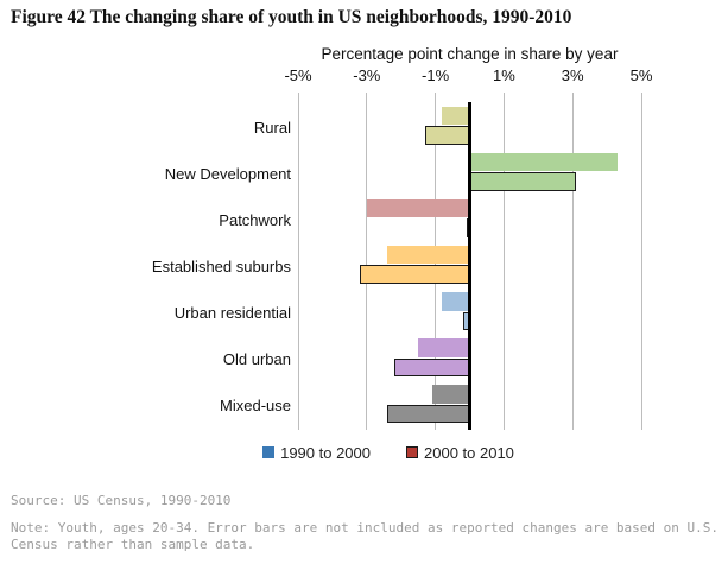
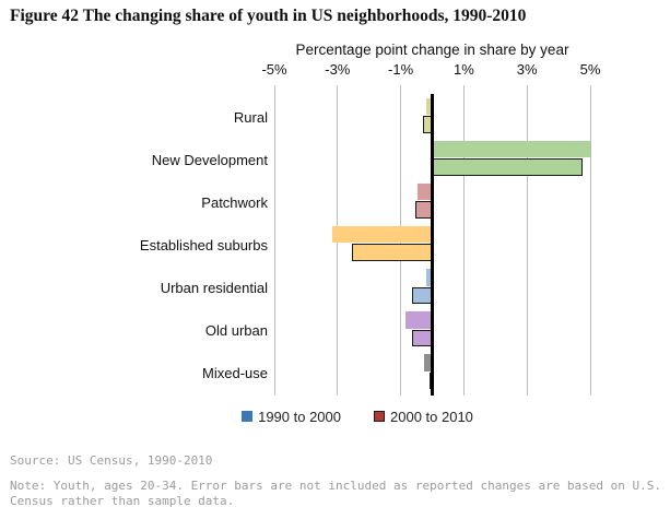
1990 to 2000/Rural: -0.8% -> -0.2%
2000 to 2010/Rural: -1.3% -> -0.3%
1990 to 2000/New Development: 4.3% -> 5.0%
2000 to 2010/New Development: 3.1% -> 4.8%
1990 to 2000/Patchwork: -3.0% -> -0.5%
2000 to 2010/Patchwork: -0.1% -> -0.6%
1990 to 2000/Established suburbs: -2.4% -> -3.1%
2000 to 2010/Established suburbs: -3.2% -> -2.5%
1990 to 2000/Urban residential: -0.8% -> -0.2%
2000 to 2010/Urban residential: -0.2% -> -0.7%
1990 to 2000/Old urban: -1.5% -> -0.8%
2000 to 2010/Old urban: -2.2% -> -0.7%
1990 to 2000/Mixed-use: -1.1% -> -0.2%
2000 to 2010/Mixed-use: -2.4% -> -0.1%
